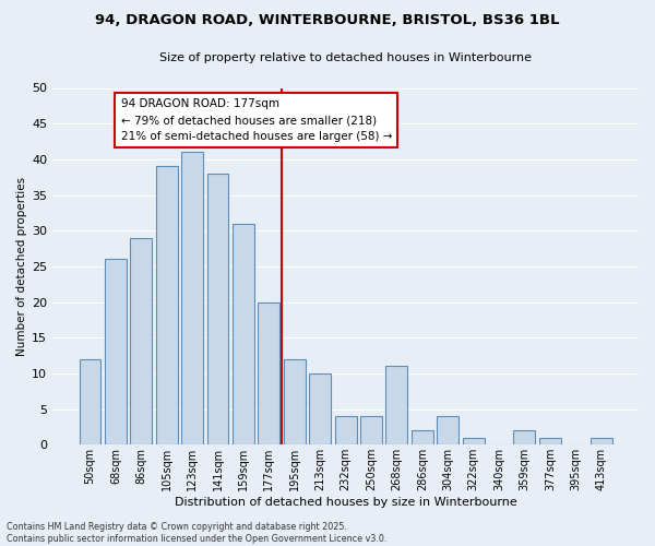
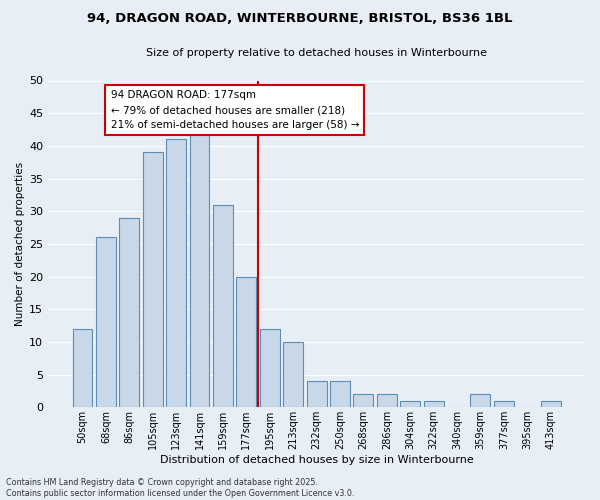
141sqm: 38 -> 42
268sqm: 11 -> 2
304sqm: 4 -> 1
